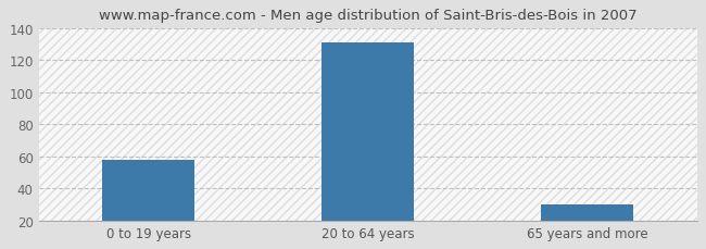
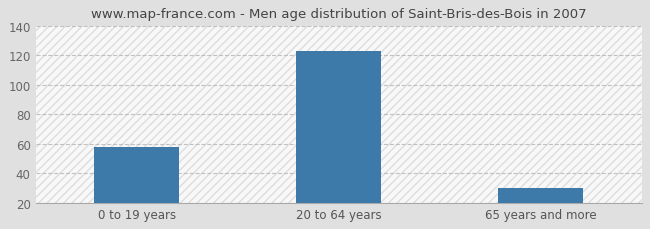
20 to 64 years: 131 -> 123
